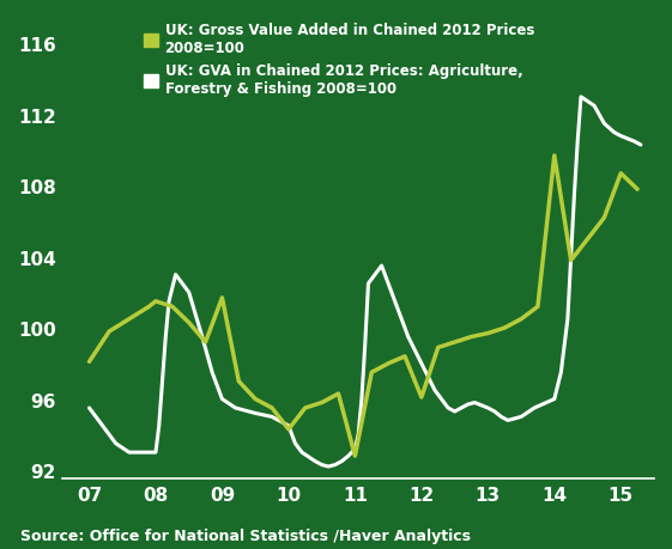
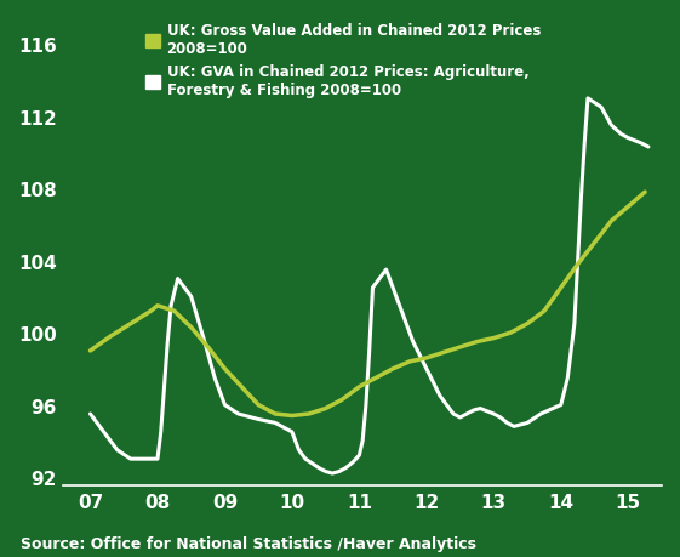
UK: Gross Value Added in Chained 2012 Prices 2008=100/07: 98.1 -> 99.0
UK: Gross Value Added in Chained 2012 Prices 2008=100/09: 101.7 -> 98.0
UK: Gross Value Added in Chained 2012 Prices 2008=100/10: 94.3 -> 95.4
UK: Gross Value Added in Chained 2012 Prices 2008=100/11: 92.8 -> 97.0
UK: Gross Value Added in Chained 2012 Prices 2008=100/12: 96.1 -> 98.6
UK: Gross Value Added in Chained 2012 Prices 2008=100/14: 109.7 -> 102.5
UK: Gross Value Added in Chained 2012 Prices 2008=100/15: 108.7 -> 107.0
